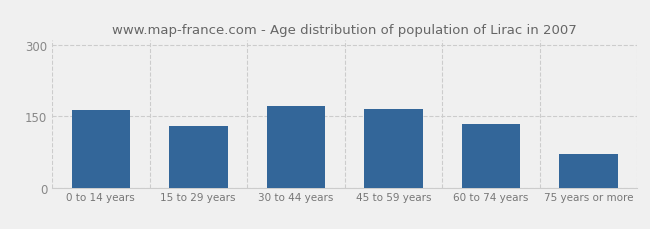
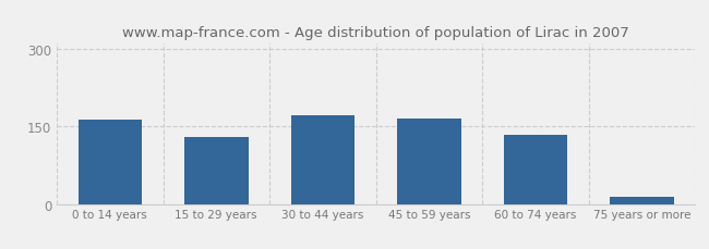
75 years or more: 70 -> 13
